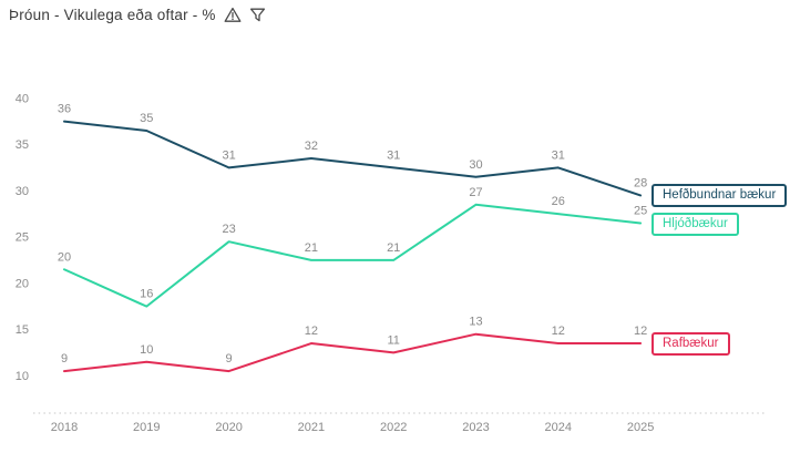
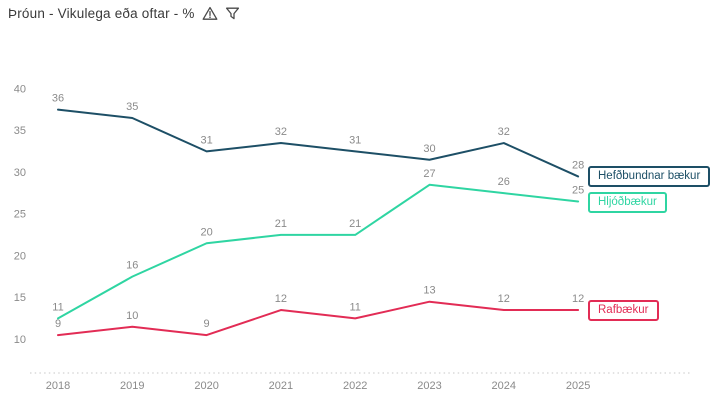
Hljóðbækur/2018: 20 -> 11
Hljóðbækur/2020: 23 -> 20
Hefðbundnar bækur/2024: 31 -> 32
